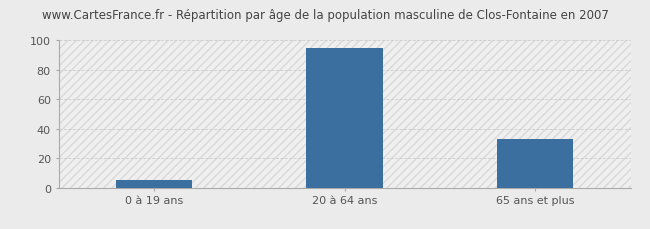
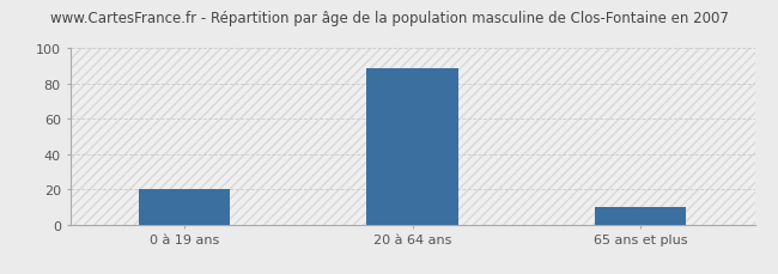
0 à 19 ans: 5 -> 20
20 à 64 ans: 95 -> 89
65 ans et plus: 33 -> 10
